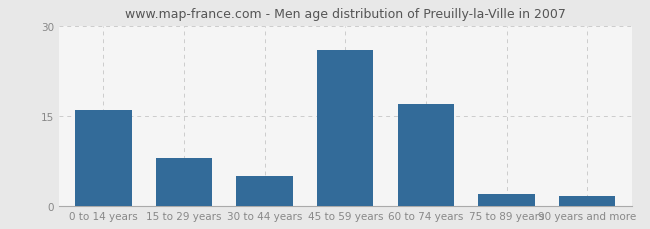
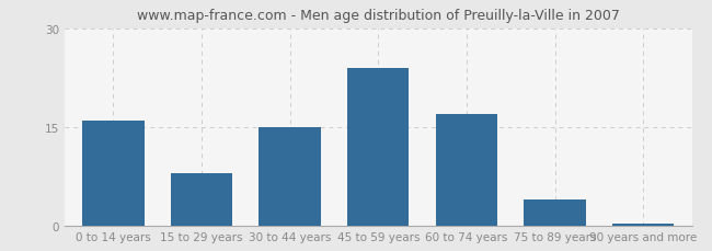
30 to 44 years: 5.0 -> 15.0
45 to 59 years: 26.0 -> 24.0
75 to 89 years: 2.0 -> 4.0
90 years and more: 1.6 -> 0.3
